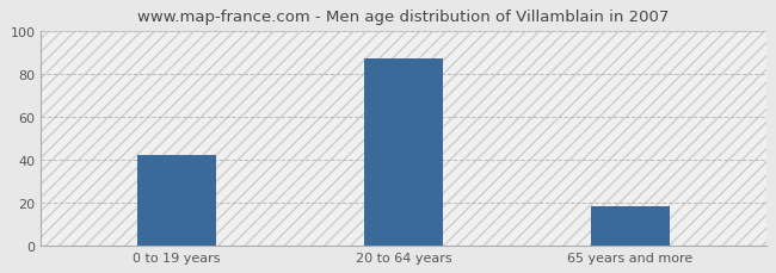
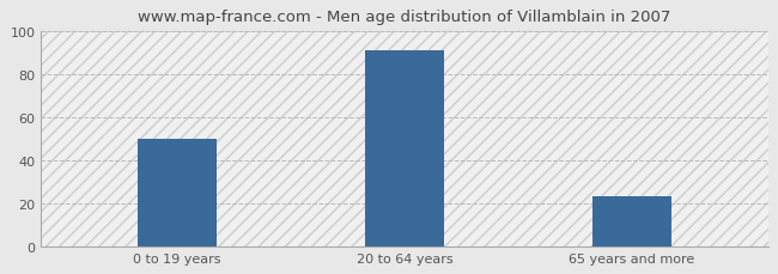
0 to 19 years: 42 -> 50
20 to 64 years: 87 -> 91
65 years and more: 18 -> 23
